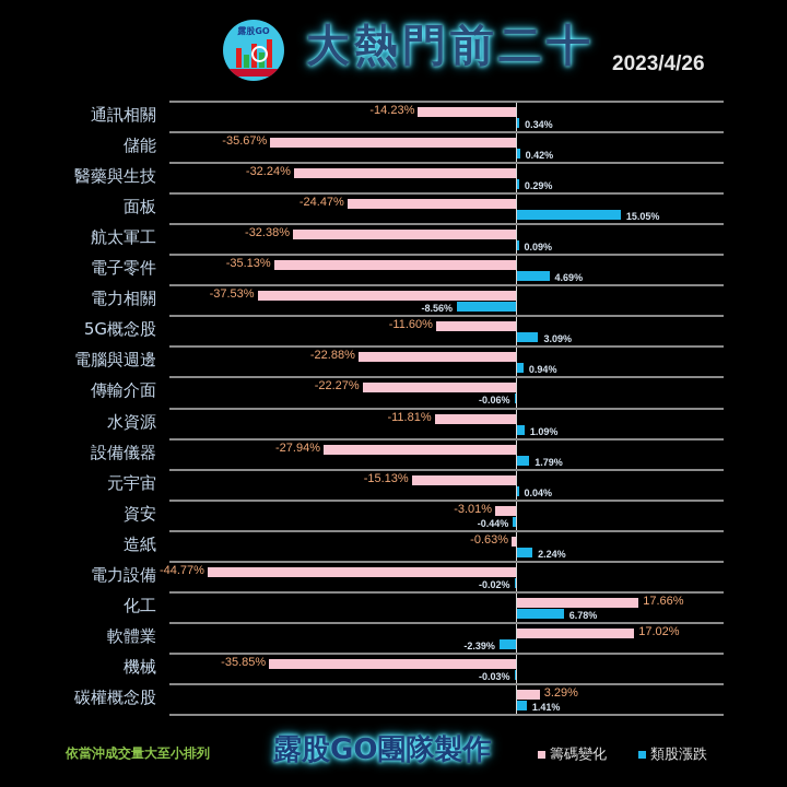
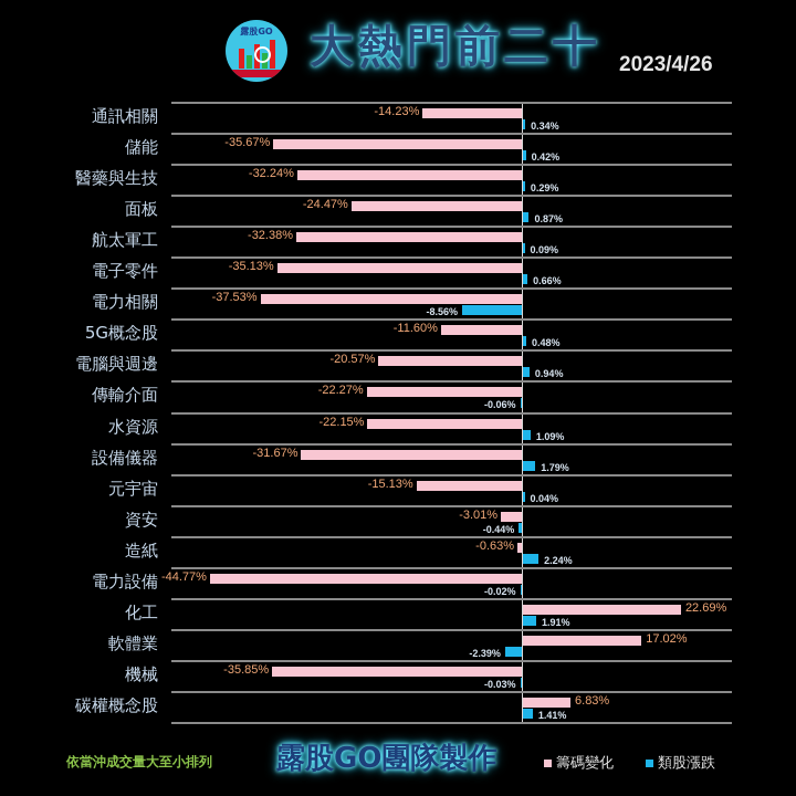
類股漲跌/面板: 15.05% -> 0.87%
類股漲跌/電子零件: 4.69% -> 0.66%
類股漲跌/5G概念股: 3.09% -> 0.48%
籌碼變化/電腦與週邊: -22.88% -> -20.57%
籌碼變化/水資源: -11.81% -> -22.15%
籌碼變化/設備儀器: -27.94% -> -31.67%
籌碼變化/化工: 17.66% -> 22.69%
類股漲跌/化工: 6.78% -> 1.91%
籌碼變化/碳權概念股: 3.29% -> 6.83%
